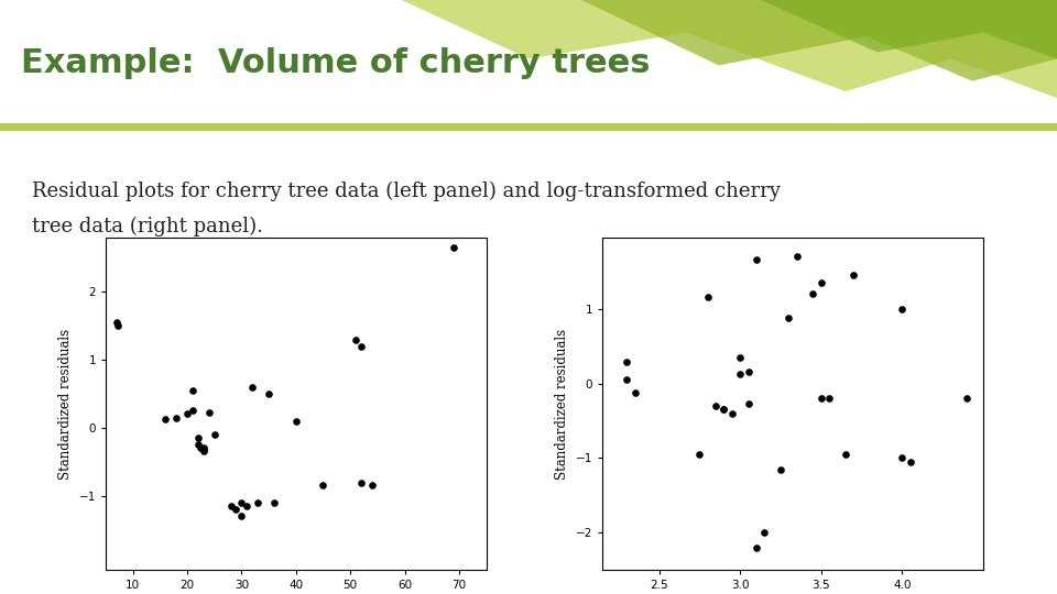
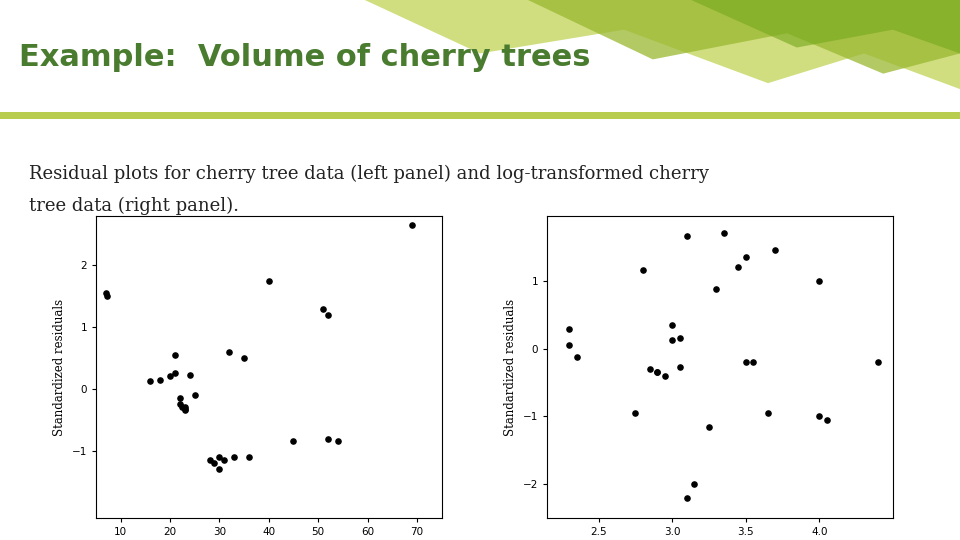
40: 0.10 -> 1.74
